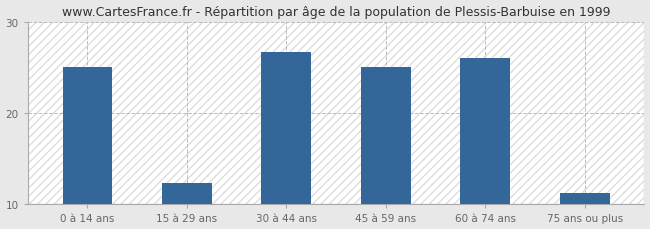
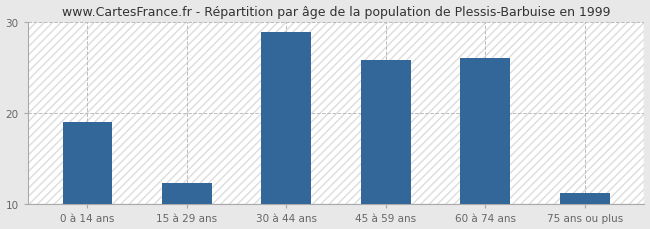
0 à 14 ans: 25.0 -> 19.0
30 à 44 ans: 26.7 -> 28.8
45 à 59 ans: 25.0 -> 25.8
